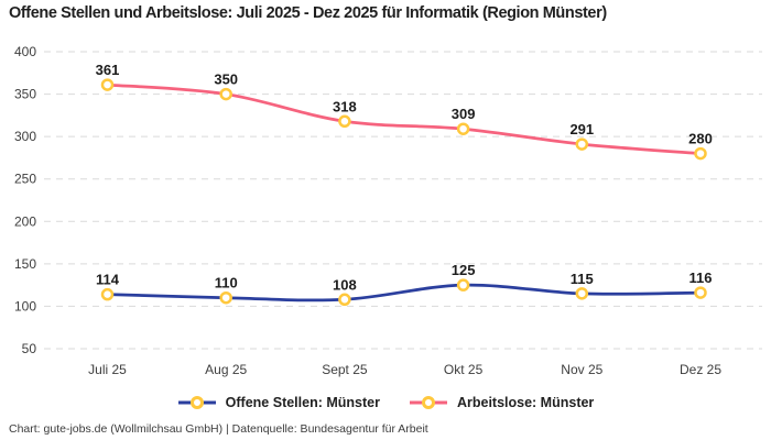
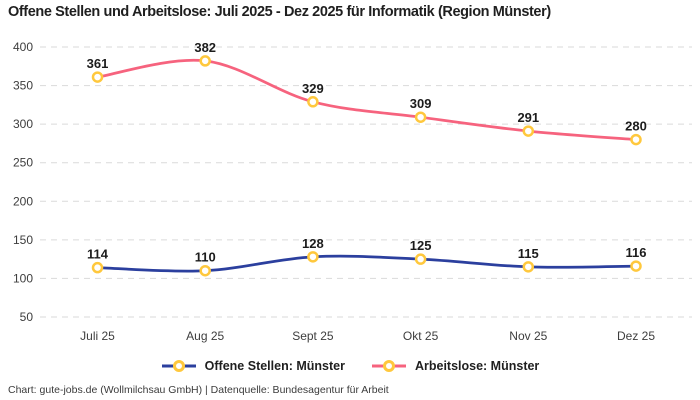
Arbeitslose: Münster/Aug 25: 350 -> 382
Offene Stellen: Münster/Sept 25: 108 -> 128
Arbeitslose: Münster/Sept 25: 318 -> 329
